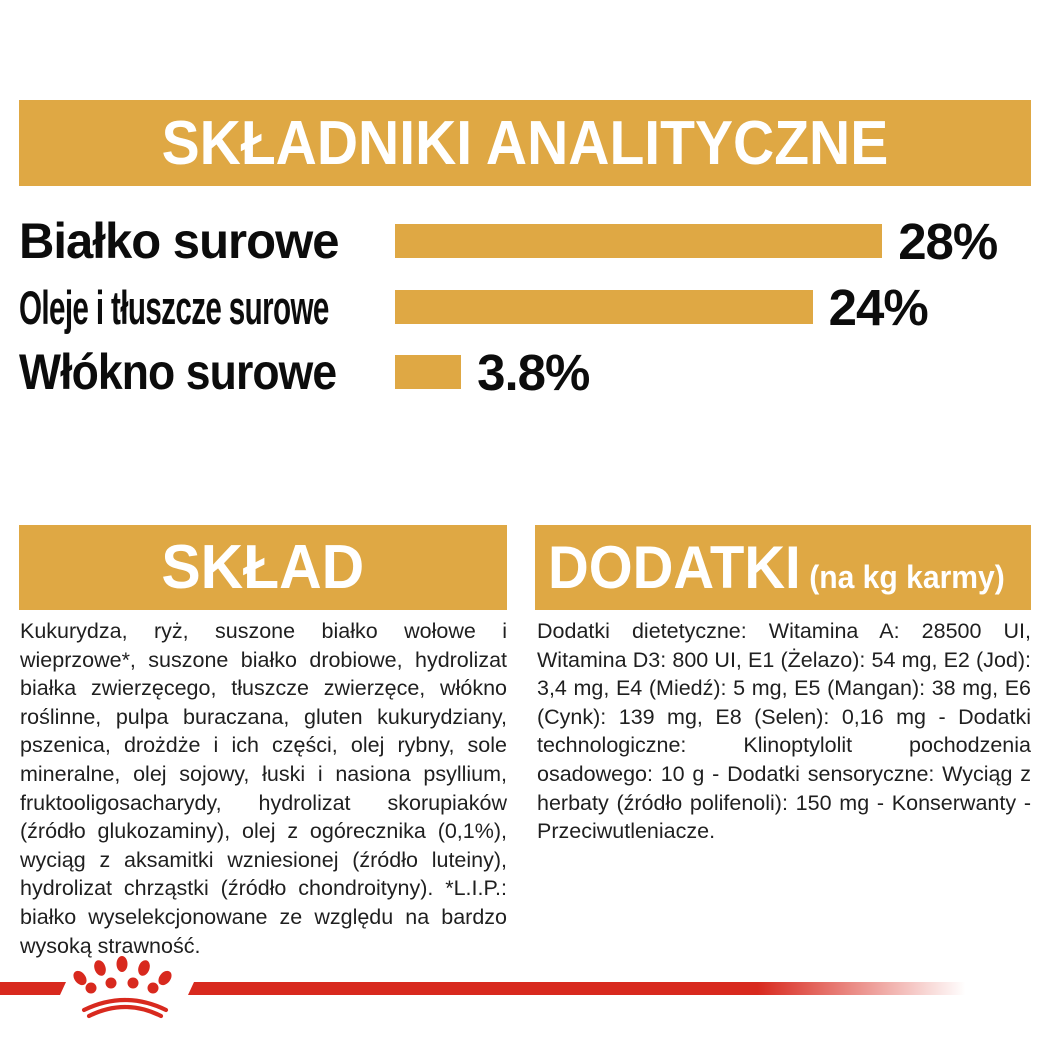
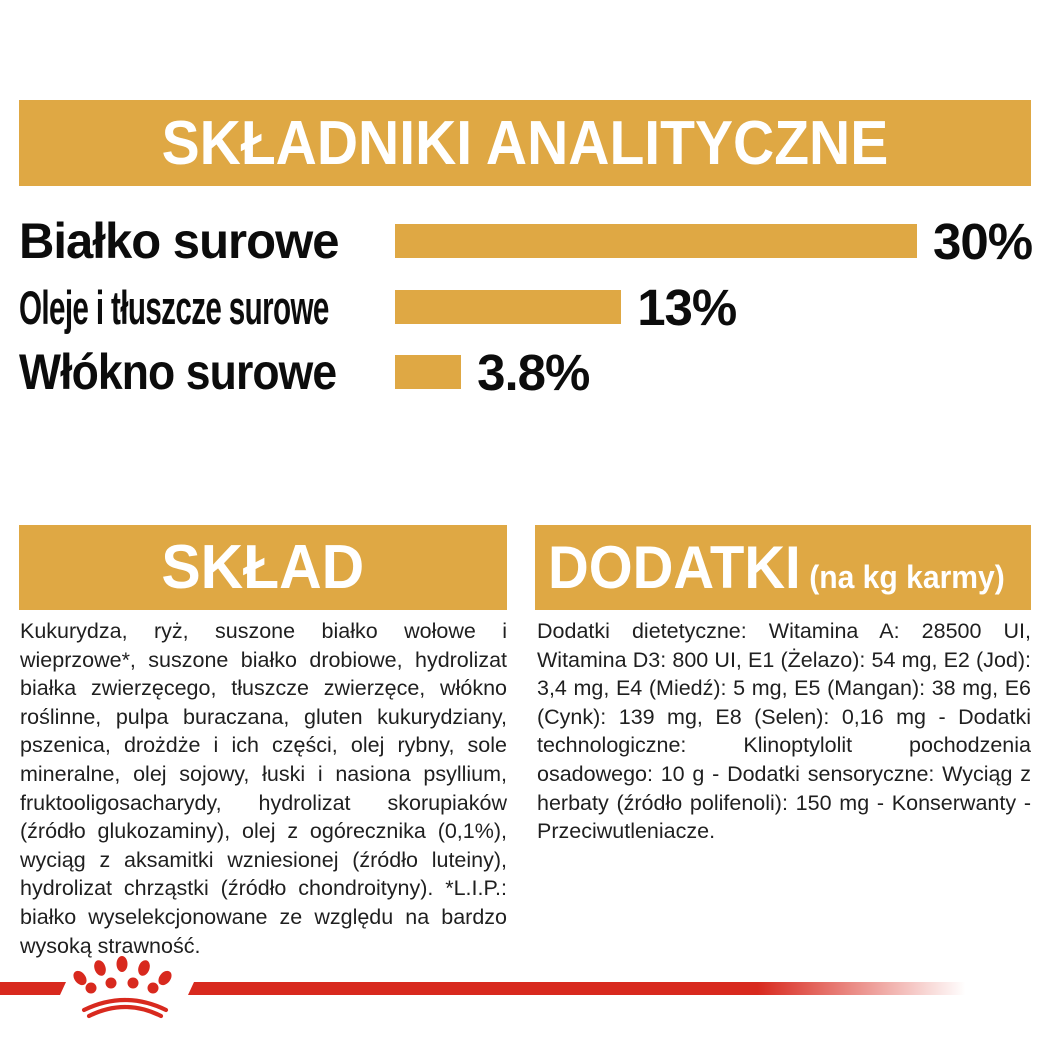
Białko surowe: 28% -> 30%
Oleje i tłuszcze surowe: 24% -> 13%
